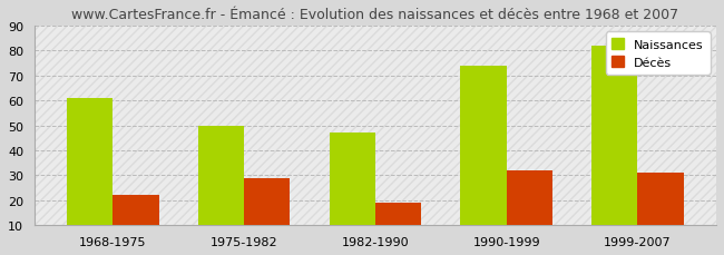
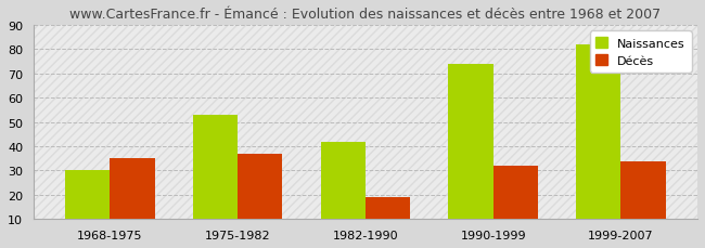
Naissances/1968-1975: 61 -> 30
Décès/1968-1975: 22 -> 35
Naissances/1975-1982: 50 -> 53
Décès/1975-1982: 29 -> 37
Naissances/1982-1990: 47 -> 42
Décès/1999-2007: 31 -> 34
